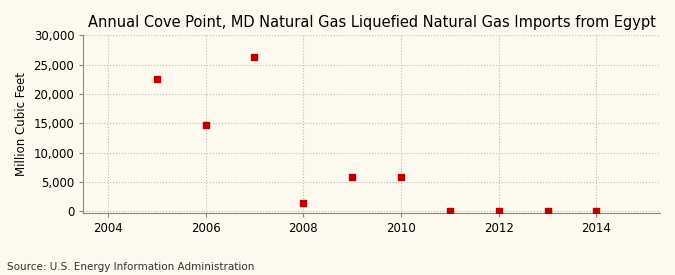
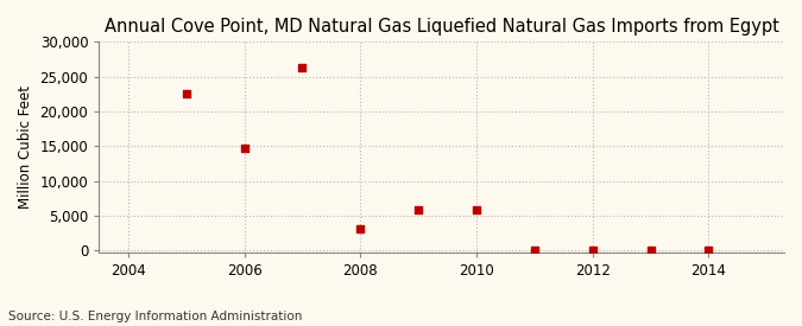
2008: 1,400 -> 3,100
